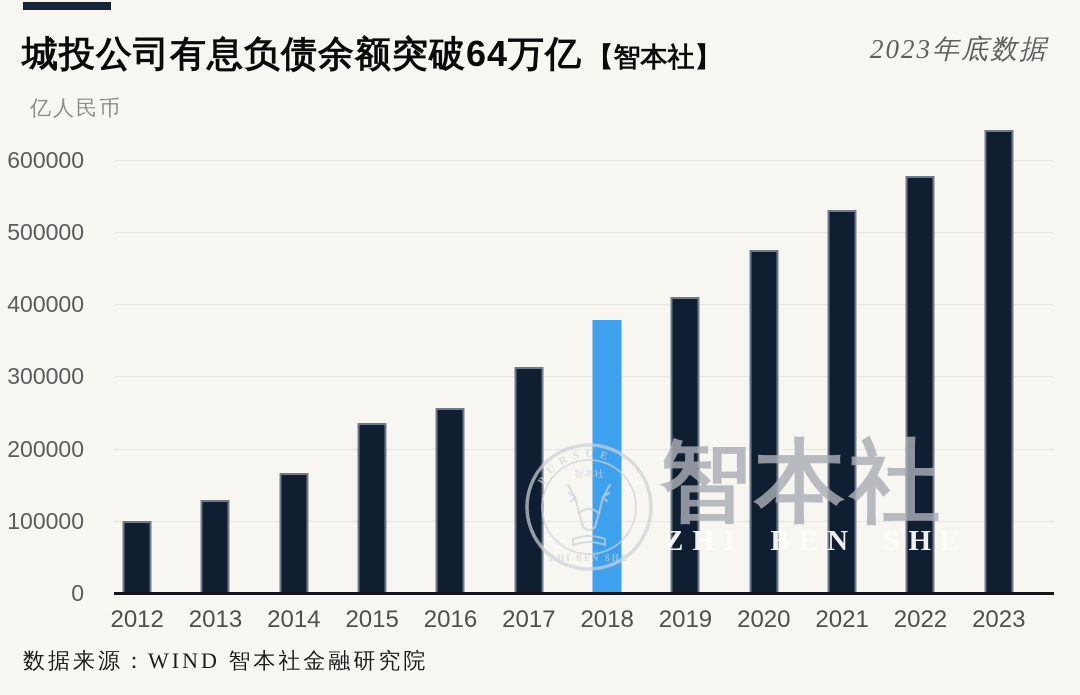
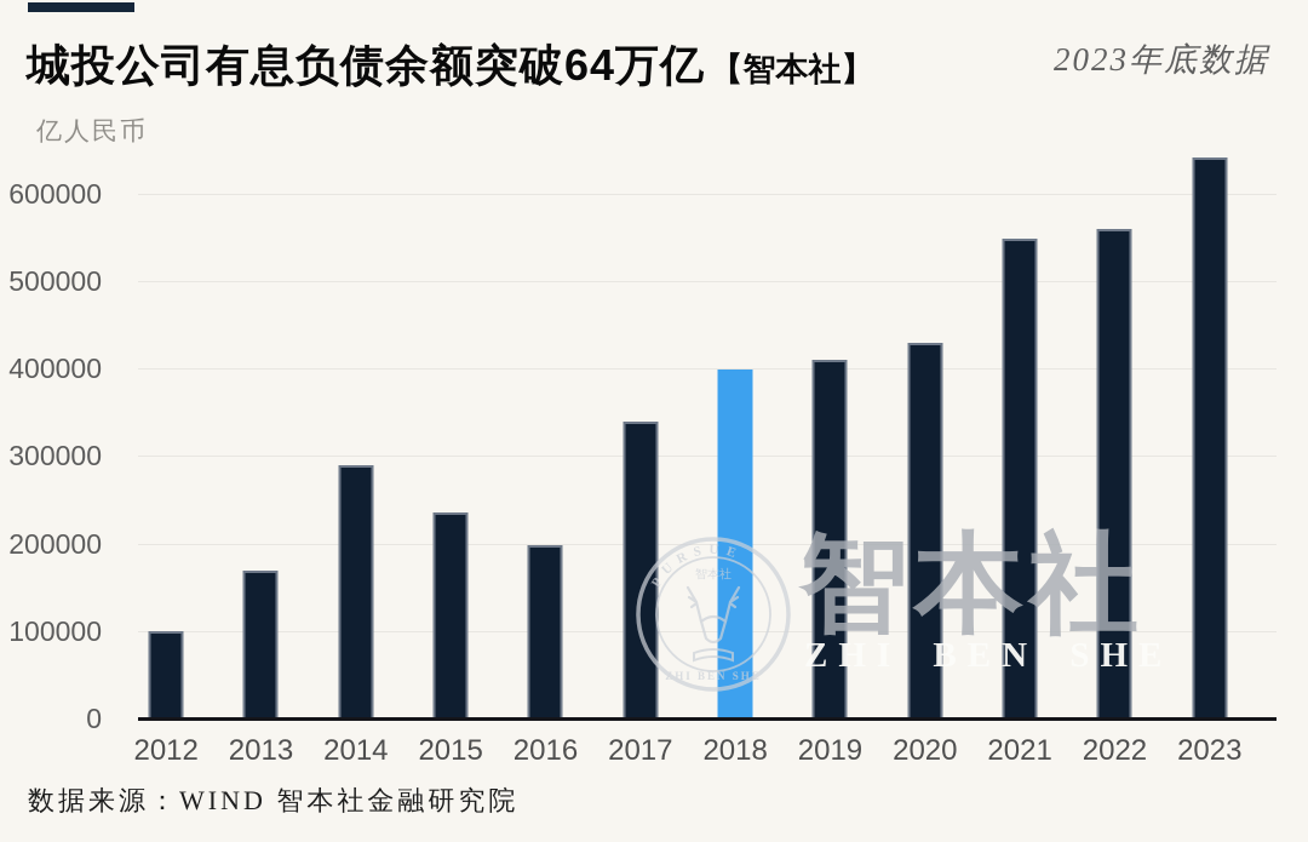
2013: 130000 -> 170000
2014: 170000 -> 290000
2016: 260000 -> 200000
2017: 310000 -> 340000
2018: 380000 -> 400000
2020: 480000 -> 430000
2021: 530000 -> 550000
2022: 580000 -> 560000
